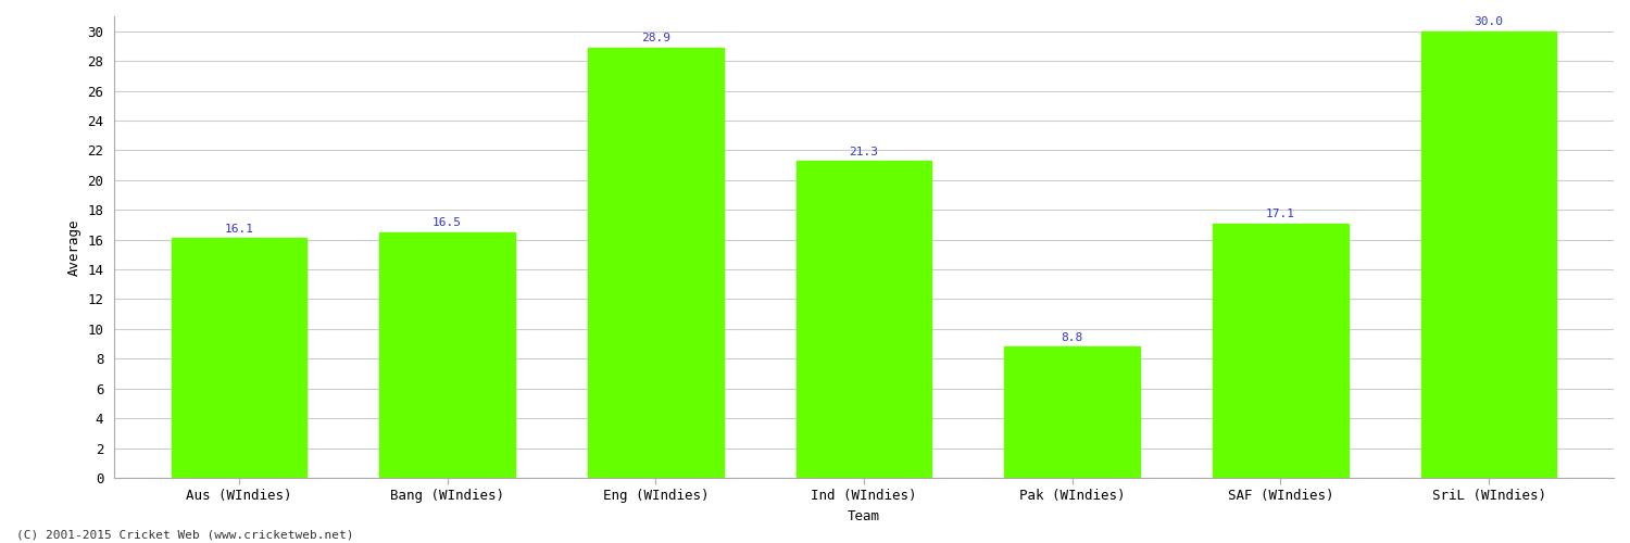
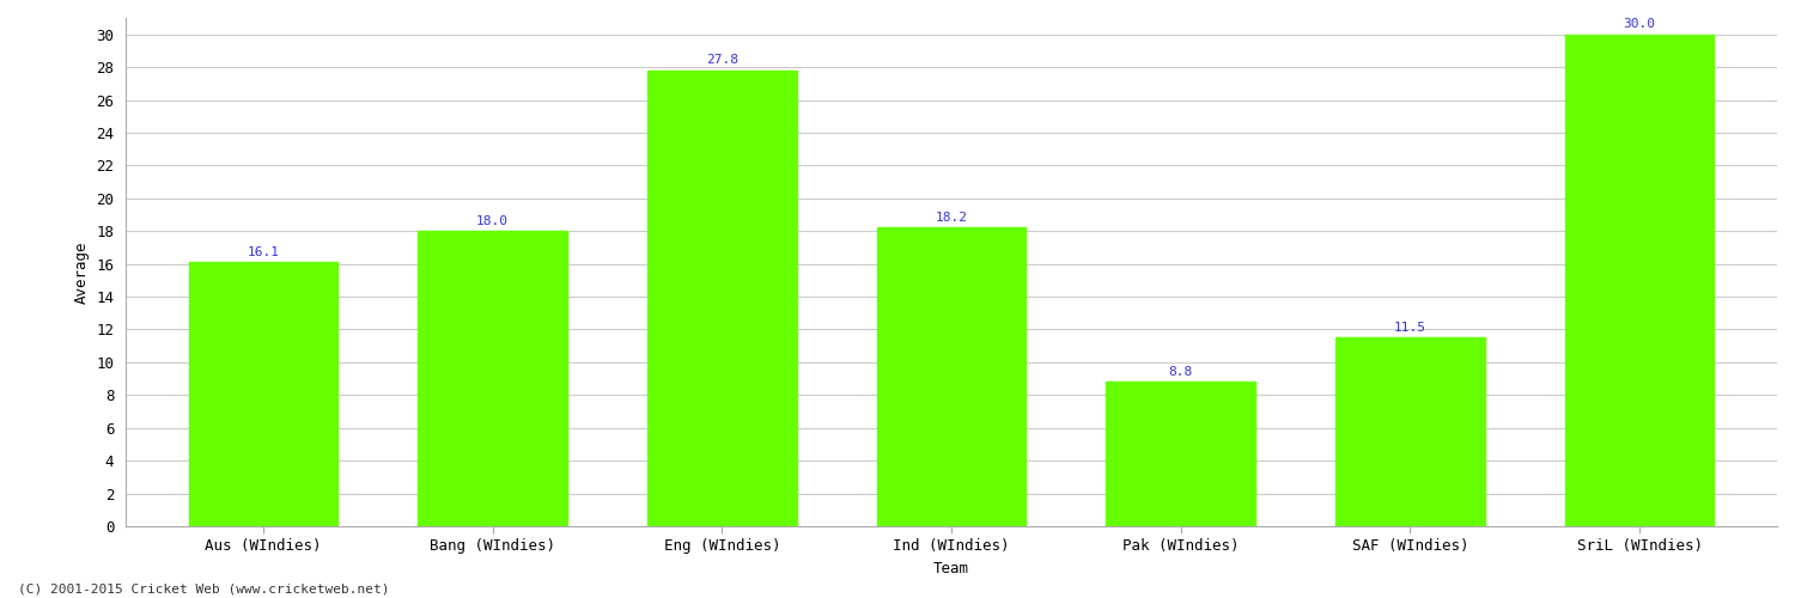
Bang (WIndies): 16.5 -> 18.0
Eng (WIndies): 28.9 -> 27.8
Ind (WIndies): 21.3 -> 18.2
SAF (WIndies): 17.1 -> 11.5
